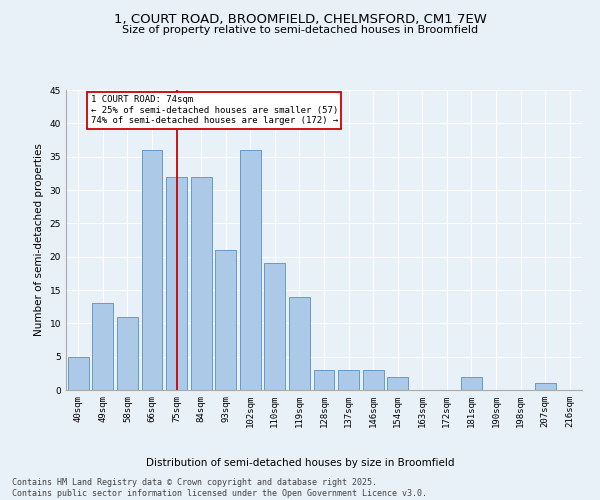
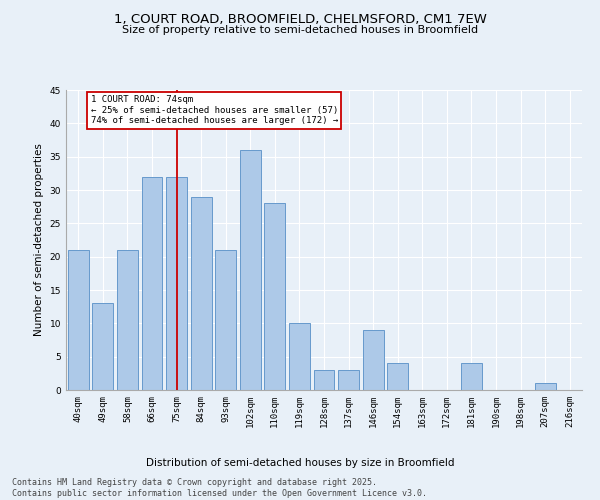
40sqm: 5 -> 21
58sqm: 11 -> 21
66sqm: 36 -> 32
84sqm: 32 -> 29
110sqm: 19 -> 28
119sqm: 14 -> 10
146sqm: 3 -> 9
154sqm: 2 -> 4
181sqm: 2 -> 4
